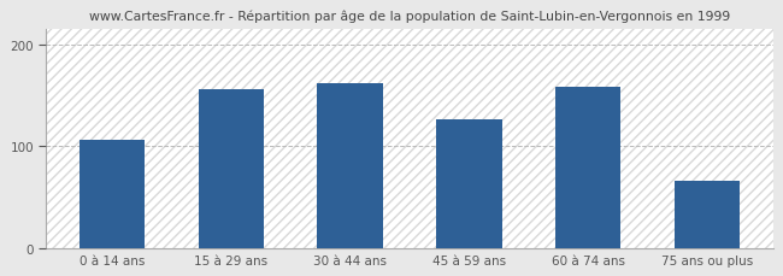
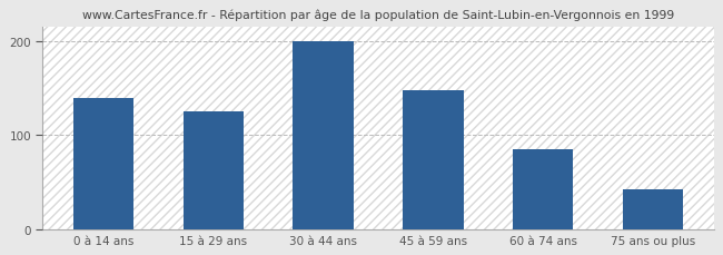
0 à 14 ans: 106 -> 140
15 à 29 ans: 156 -> 125
30 à 44 ans: 162 -> 200
45 à 59 ans: 126 -> 148
60 à 74 ans: 158 -> 85
75 ans ou plus: 66 -> 42
